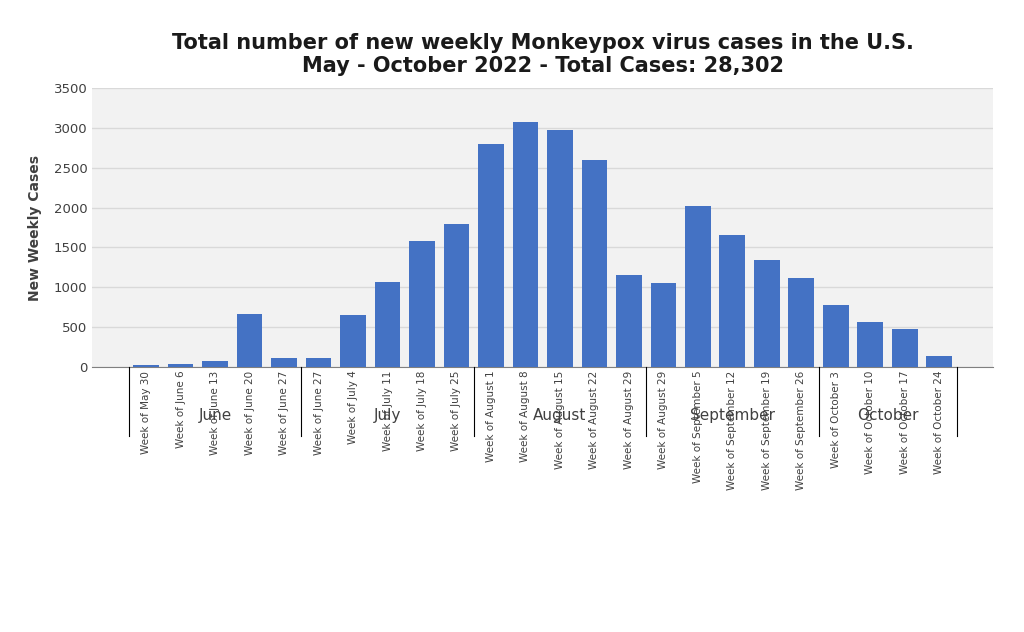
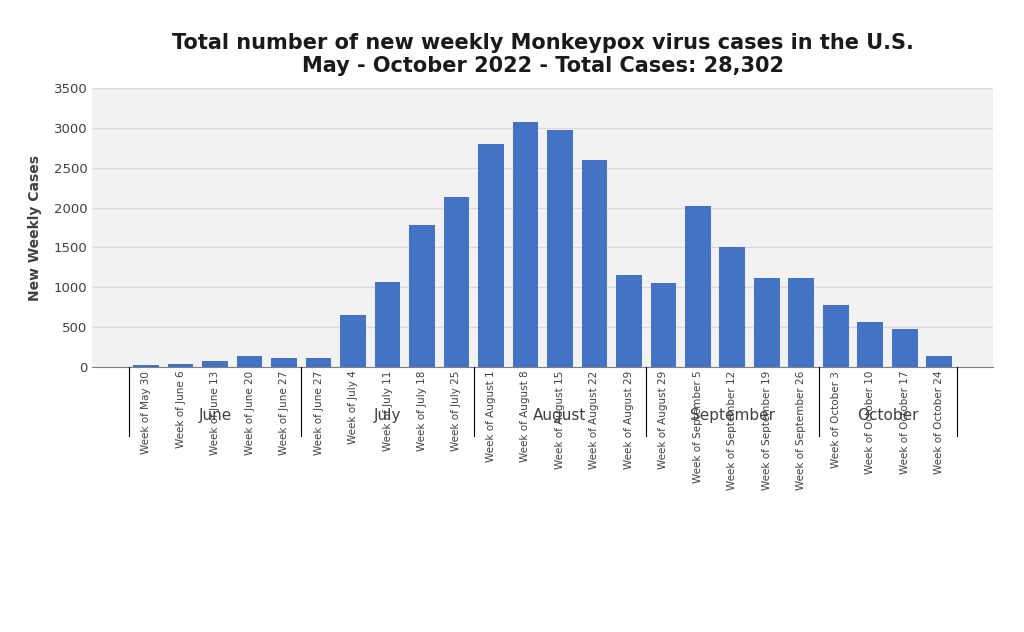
Week of June 20: 660 -> 130
Week of July 18: 1580 -> 1780
Week of July 25: 1800 -> 2140
Week of September 12: 1660 -> 1500
Week of September 19: 1340 -> 1120
